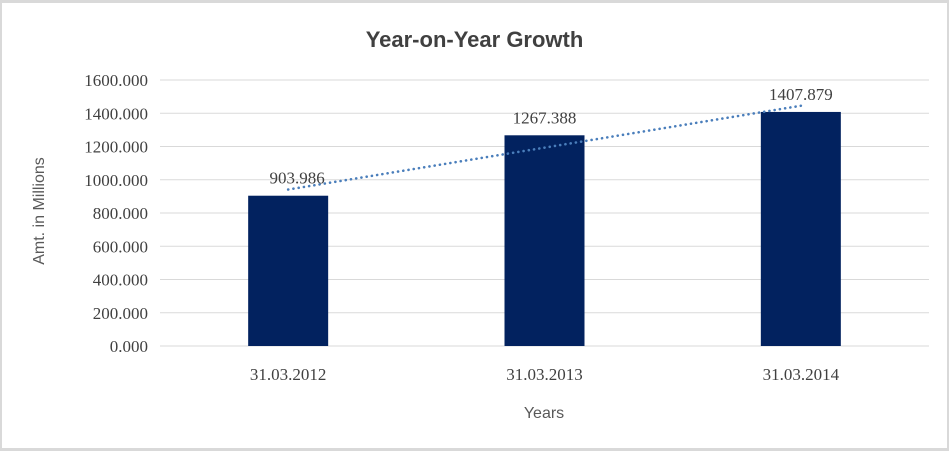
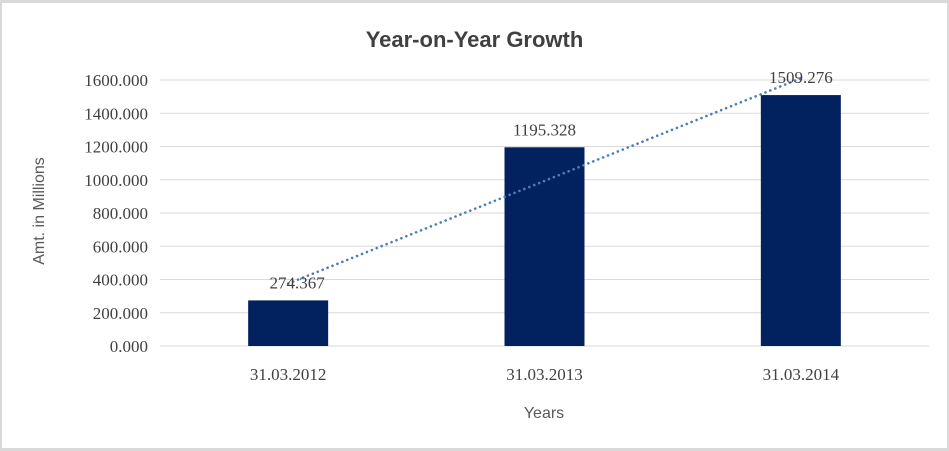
31.03.2012: 903.986 -> 274.367
31.03.2013: 1267.388 -> 1195.328
31.03.2014: 1407.879 -> 1509.276
